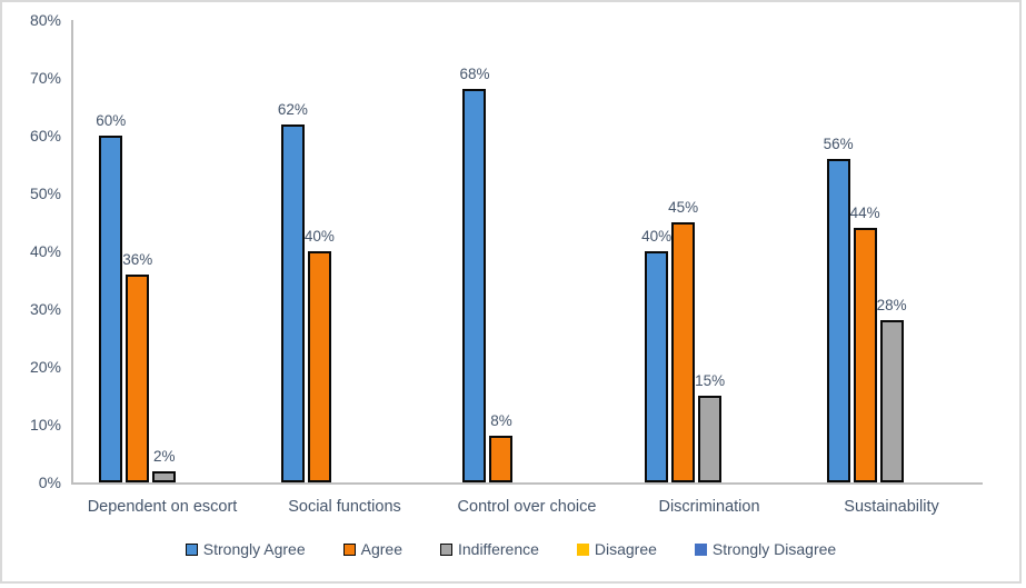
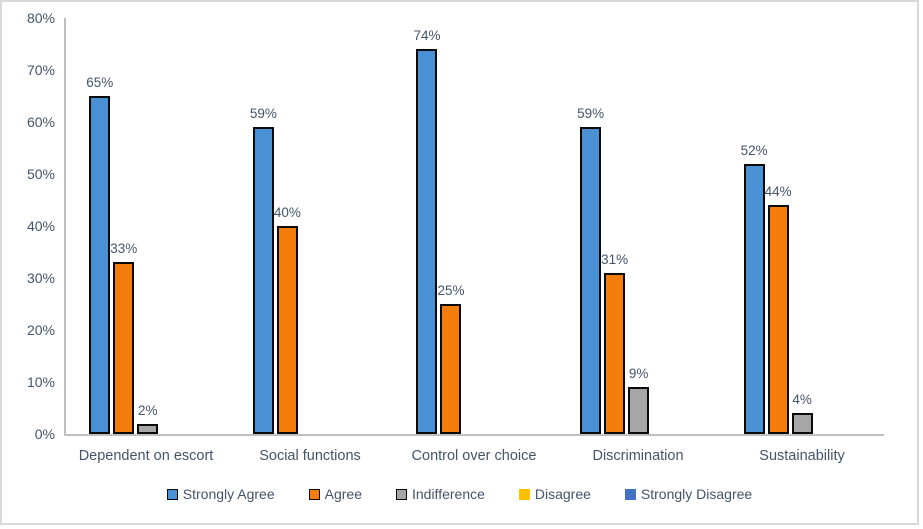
Strongly Agree/Dependent on escort: 60% -> 65%
Agree/Dependent on escort: 36% -> 33%
Strongly Agree/Social functions: 62% -> 59%
Strongly Agree/Control over choice: 68% -> 74%
Agree/Control over choice: 8% -> 25%
Strongly Agree/Discrimination: 40% -> 59%
Agree/Discrimination: 45% -> 31%
Indifference/Discrimination: 15% -> 9%
Strongly Agree/Sustainability: 56% -> 52%
Indifference/Sustainability: 28% -> 4%
